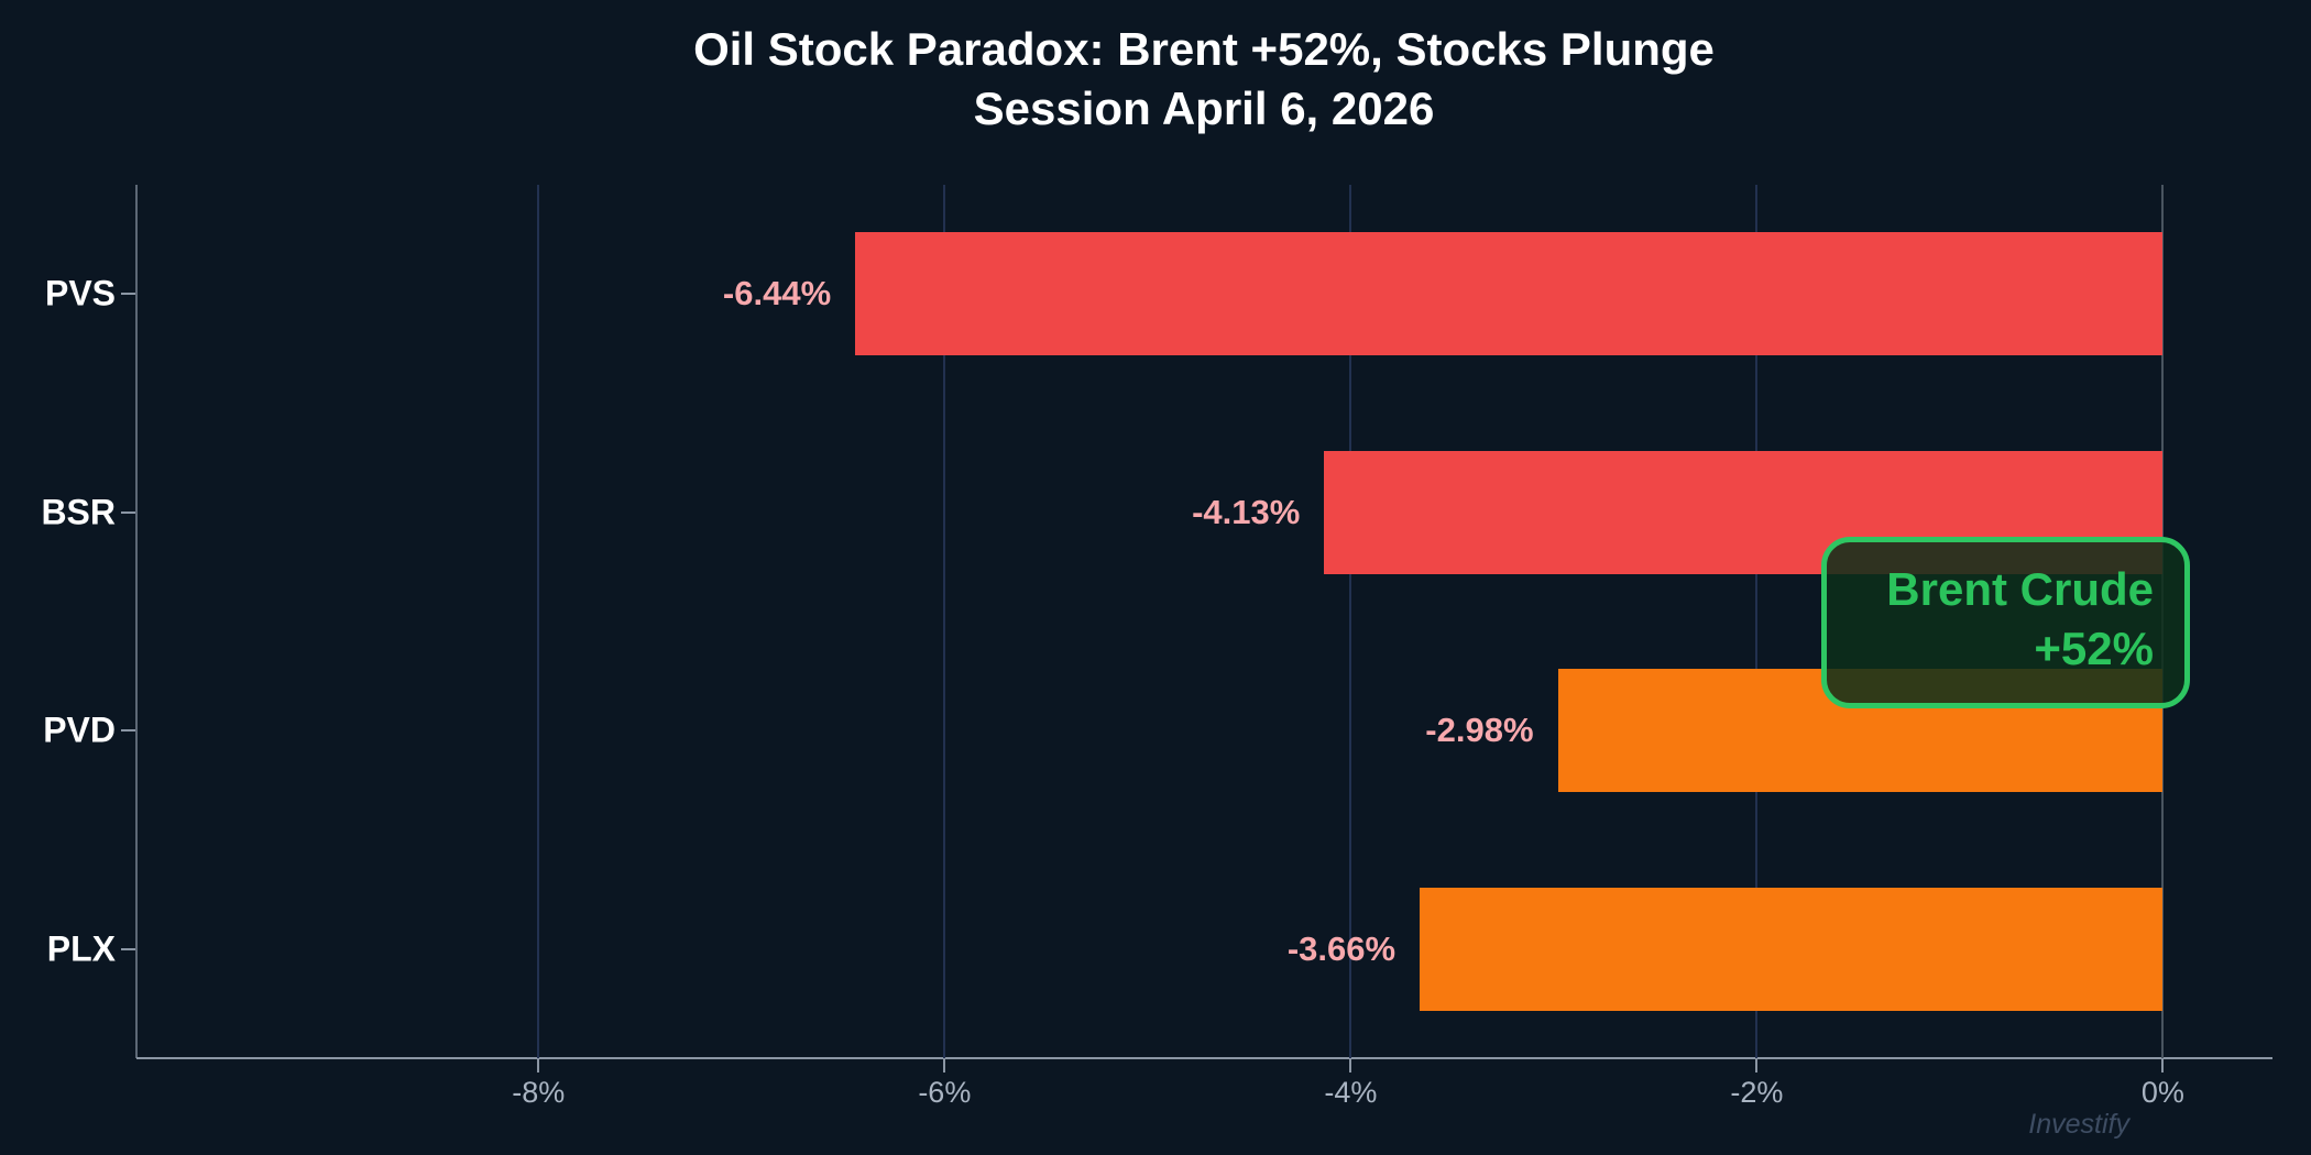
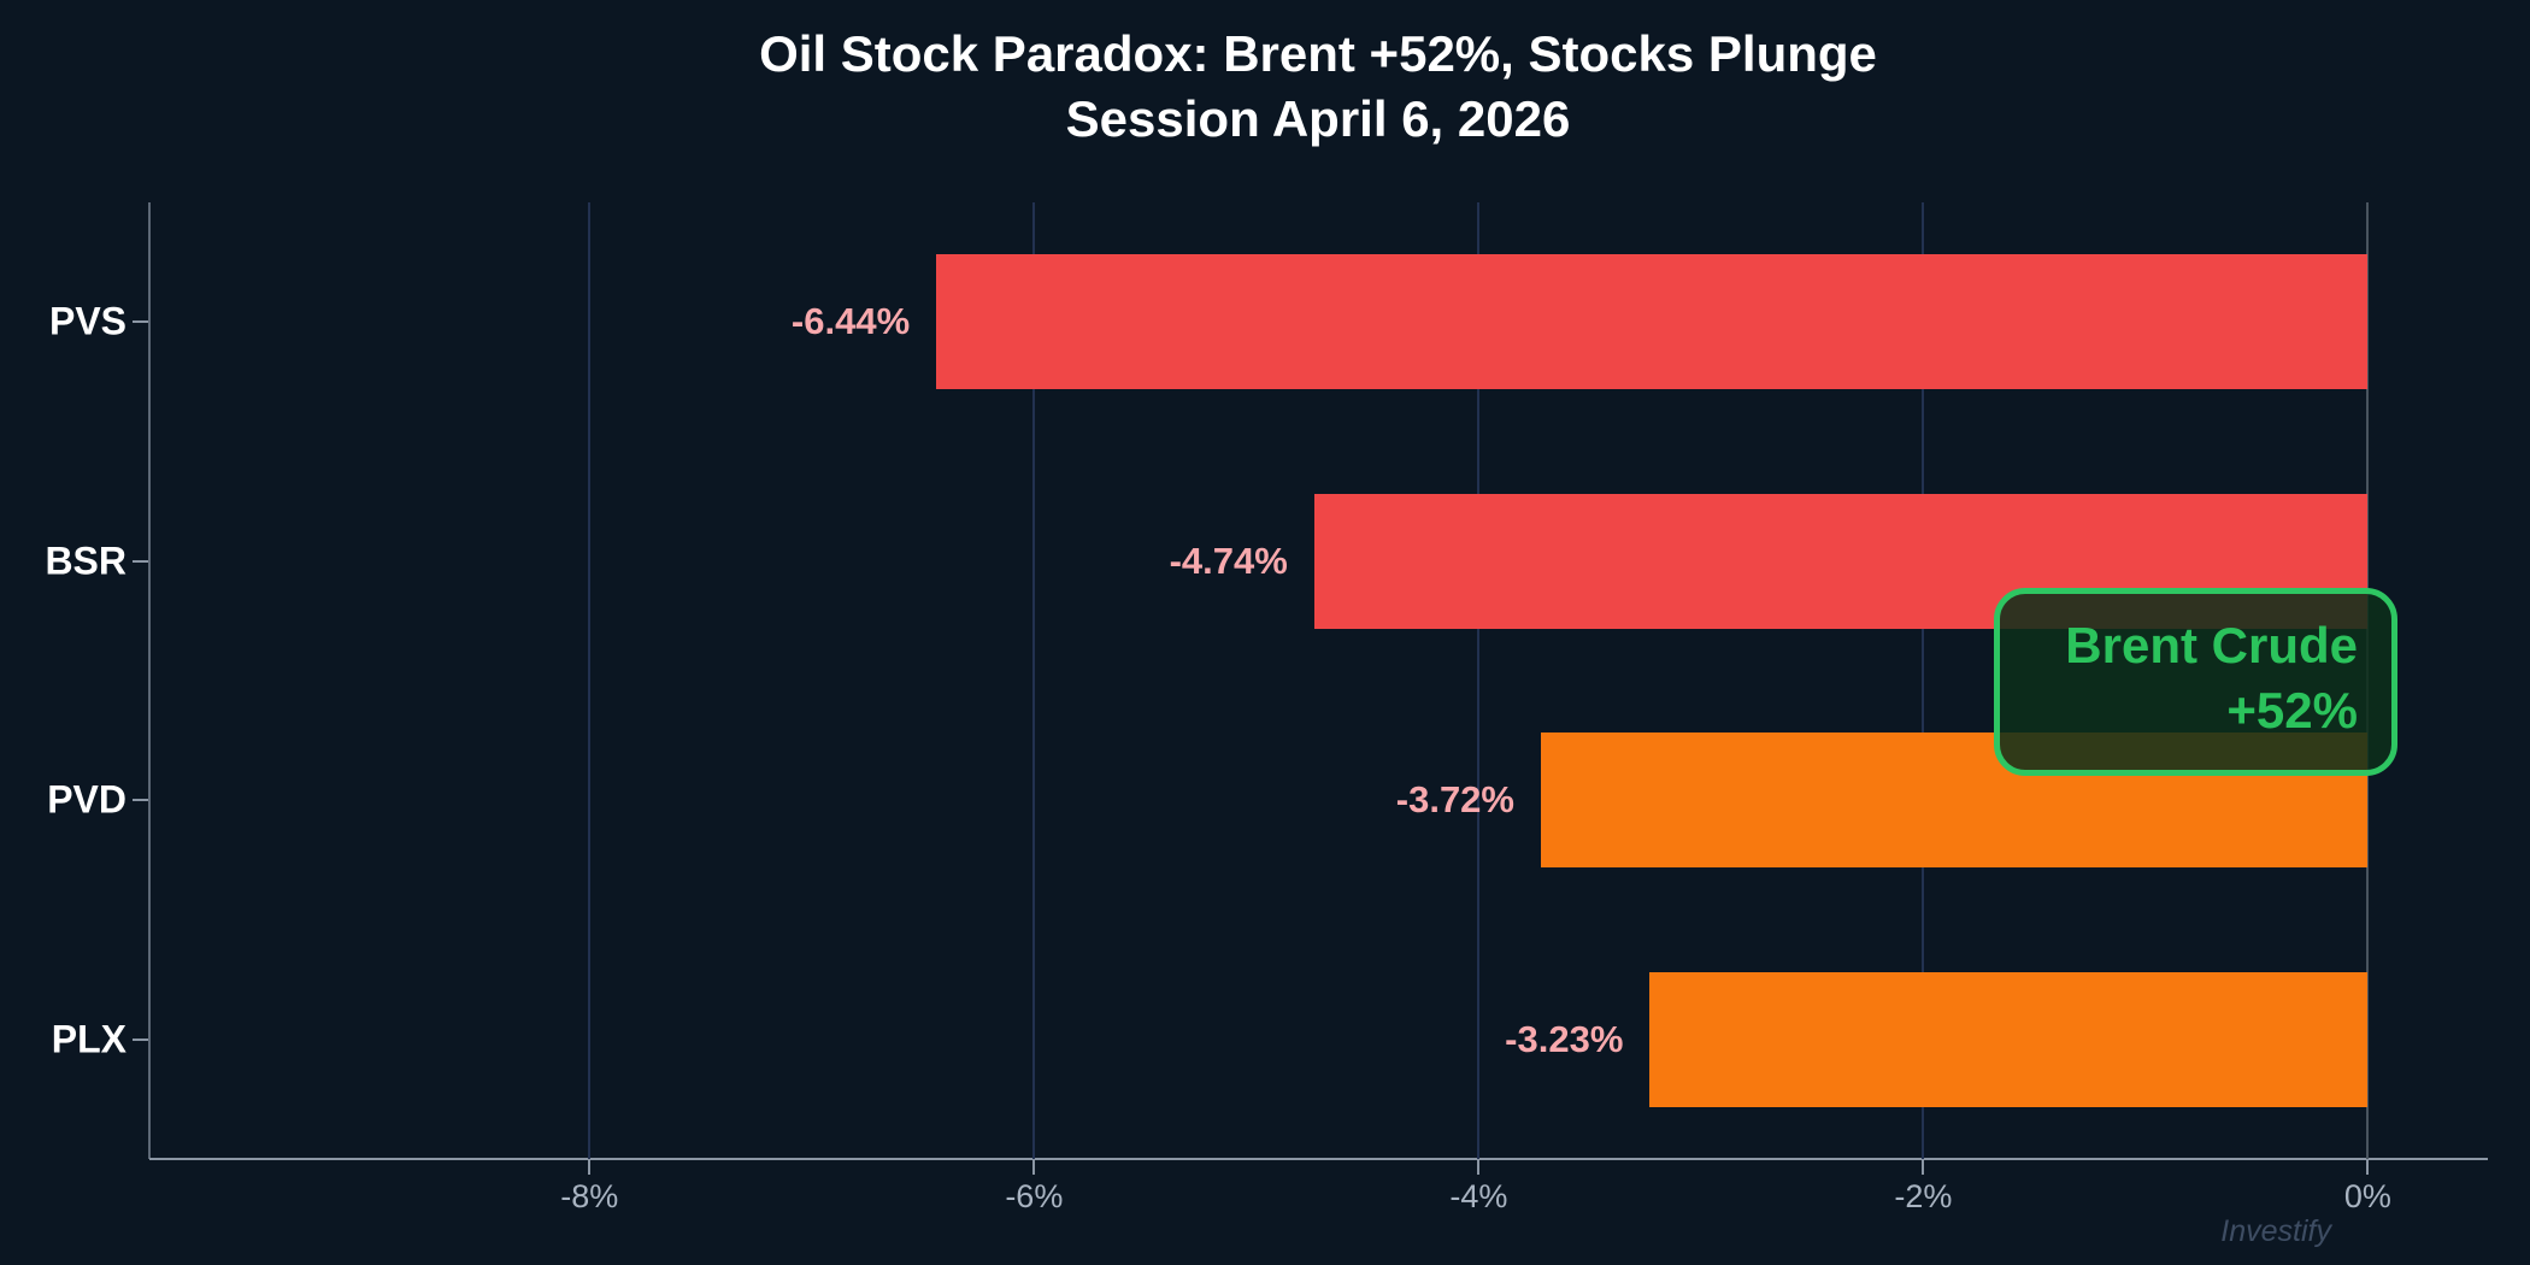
BSR: -4.13% -> -4.74%
PVD: -2.98% -> -3.72%
PLX: -3.66% -> -3.23%
